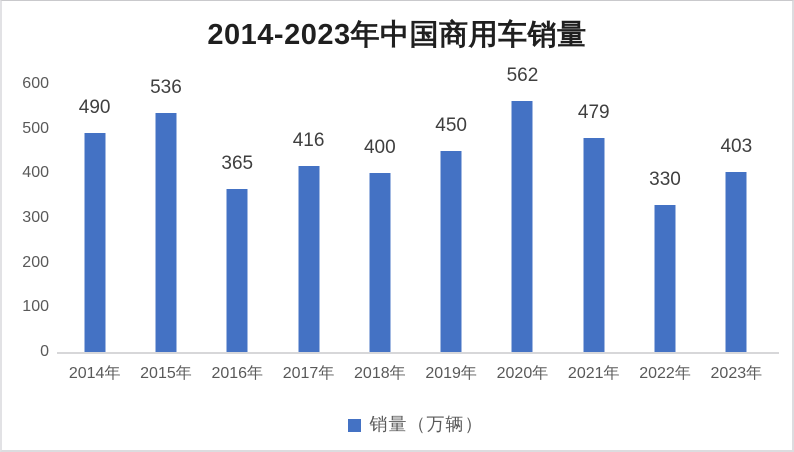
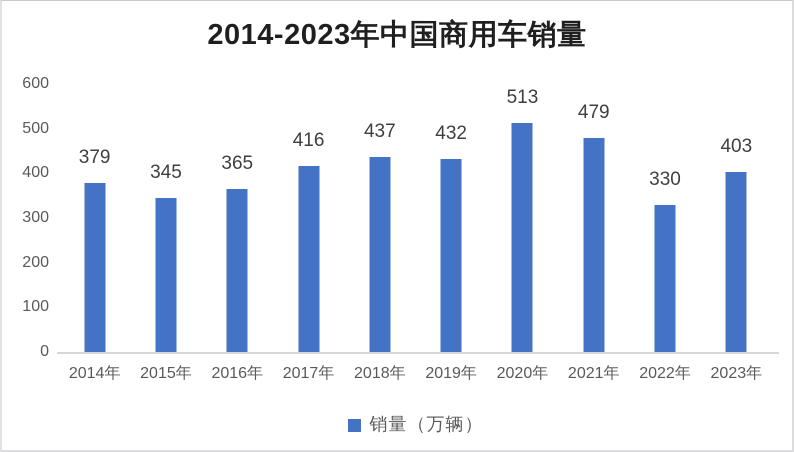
2014年: 490 -> 379
2015年: 536 -> 345
2018年: 400 -> 437
2019年: 450 -> 432
2020年: 562 -> 513
